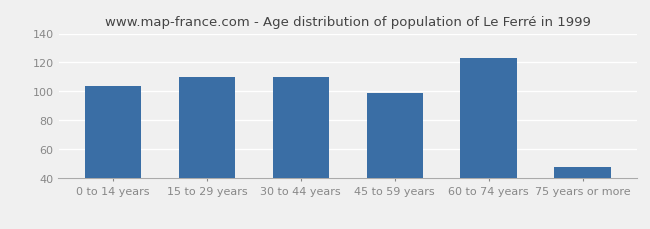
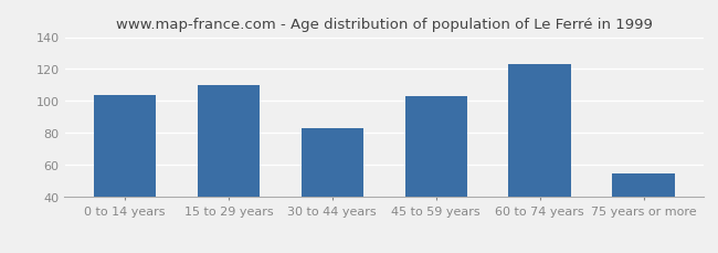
30 to 44 years: 110 -> 83
45 to 59 years: 99 -> 103
75 years or more: 48 -> 55
